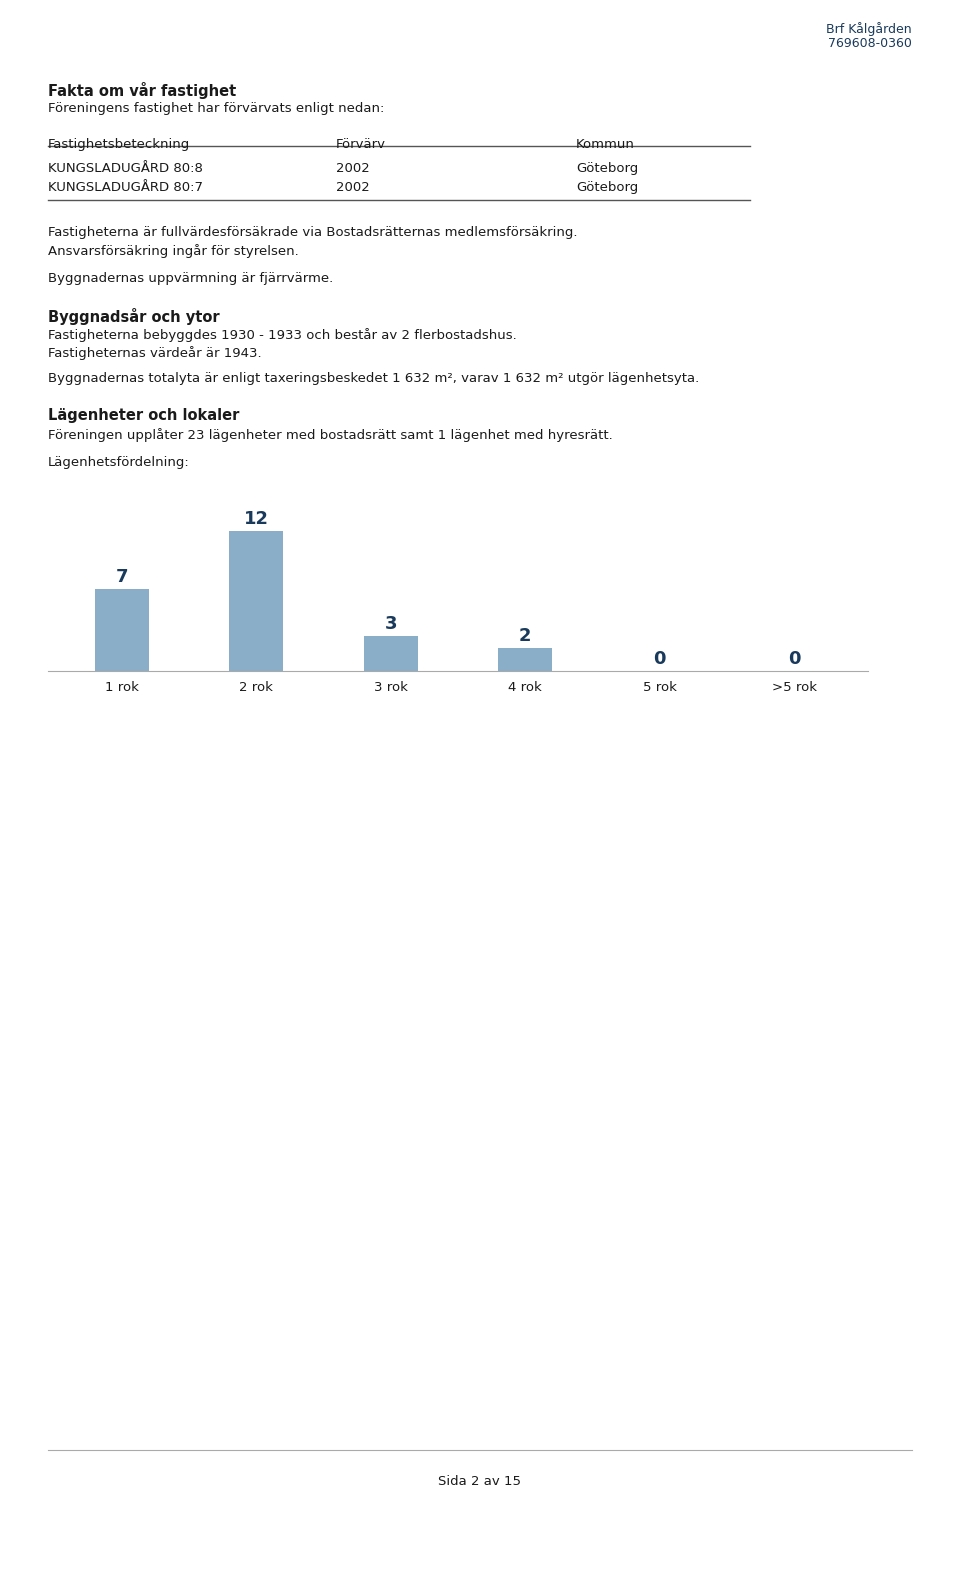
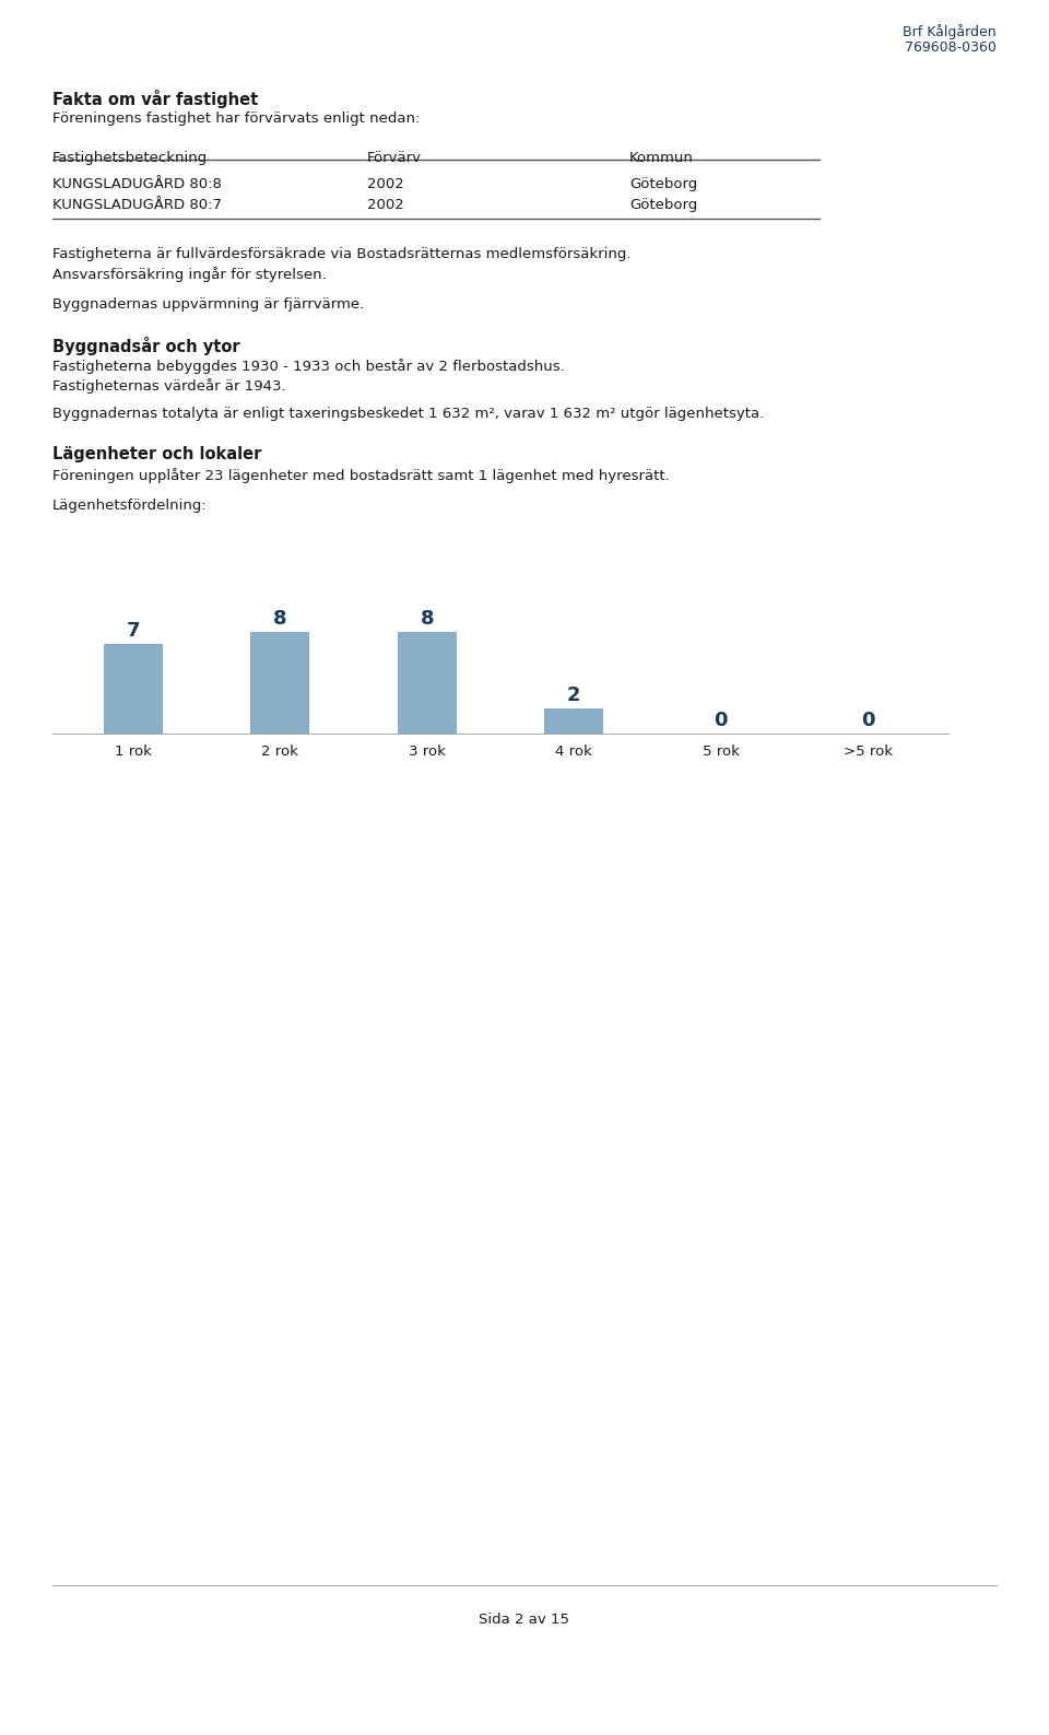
2 rok: 12 -> 8
3 rok: 3 -> 8
